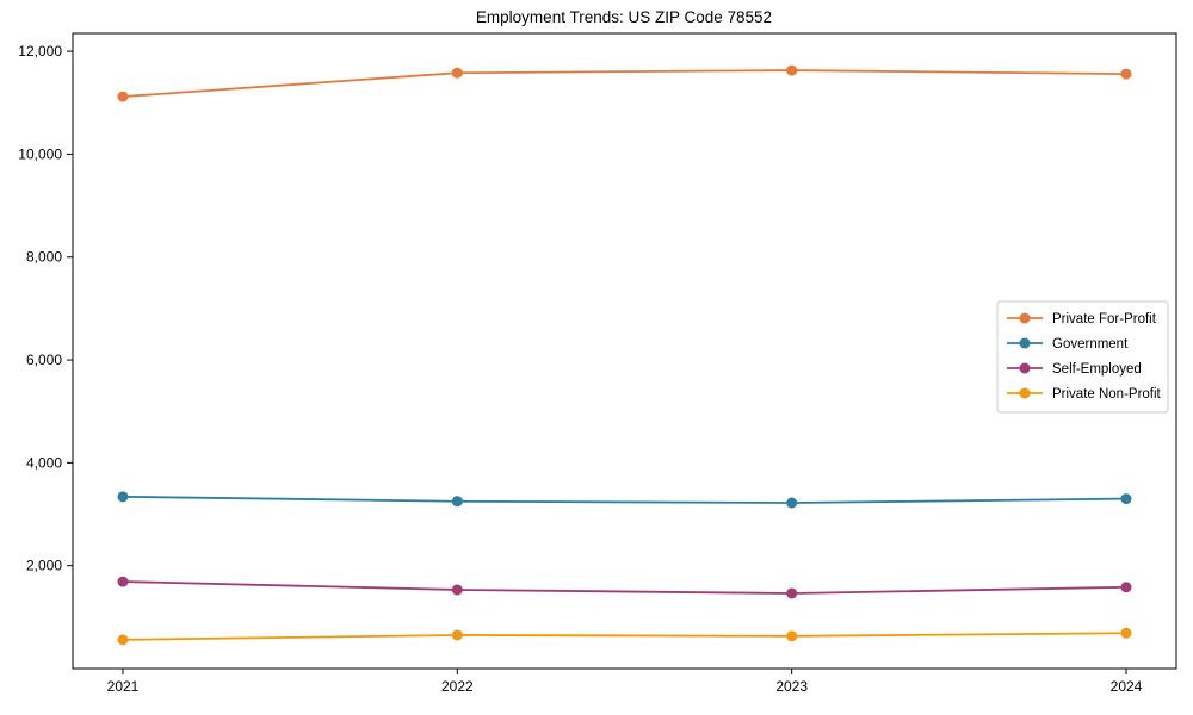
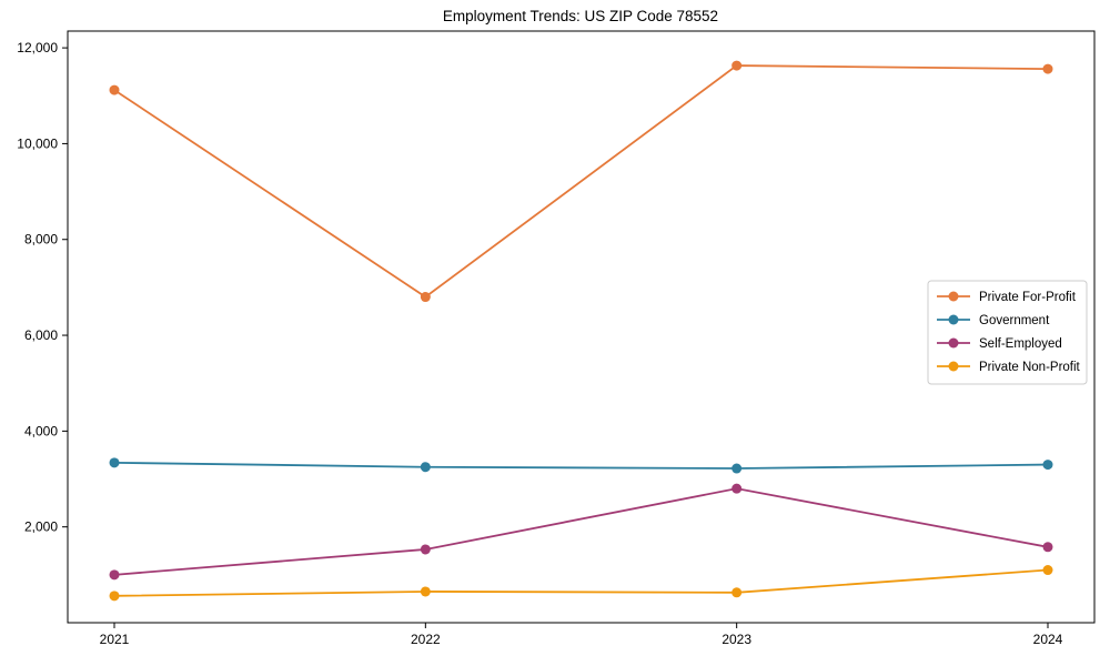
Self-Employed/2021: 1700 -> 1000
Private For-Profit/2022: 11600 -> 6800
Self-Employed/2023: 1500 -> 2800
Private Non-Profit/2024: 700 -> 1100
